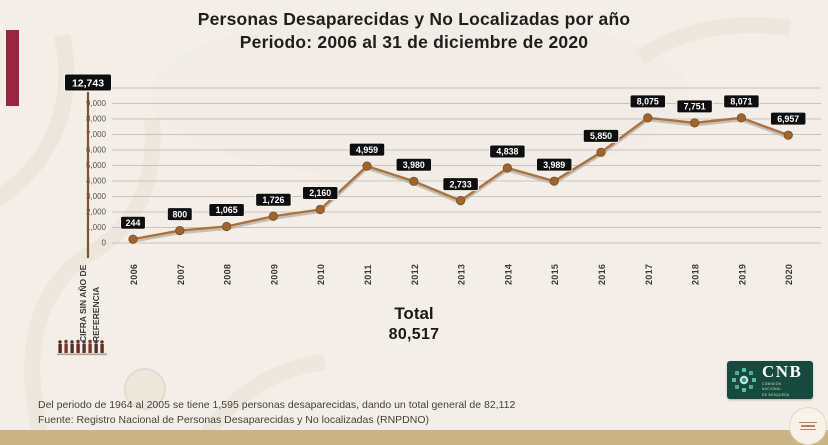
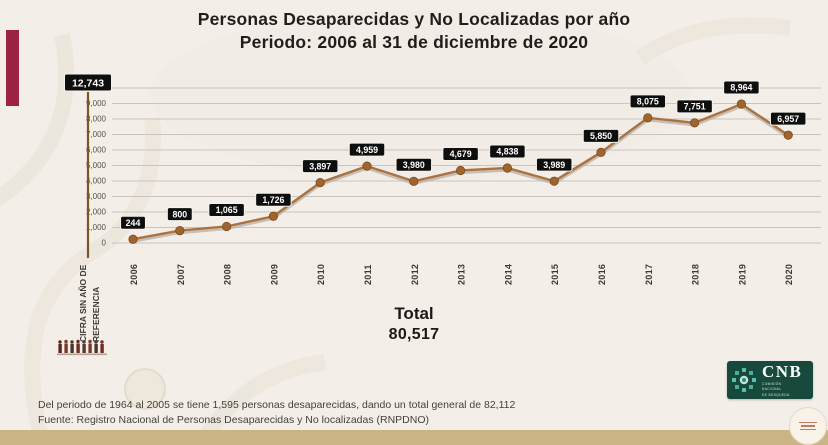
2010: 2,160 -> 3,897
2013: 2,733 -> 4,679
2019: 8,071 -> 8,964
